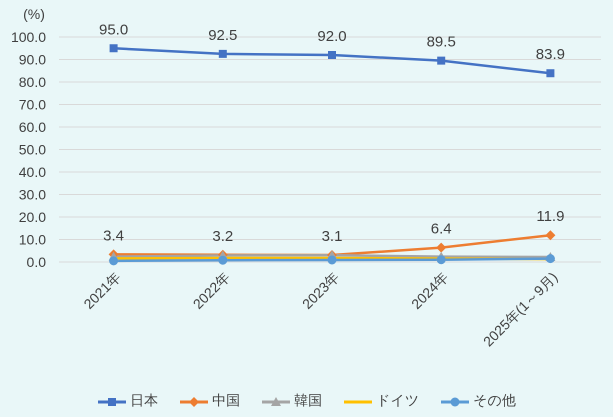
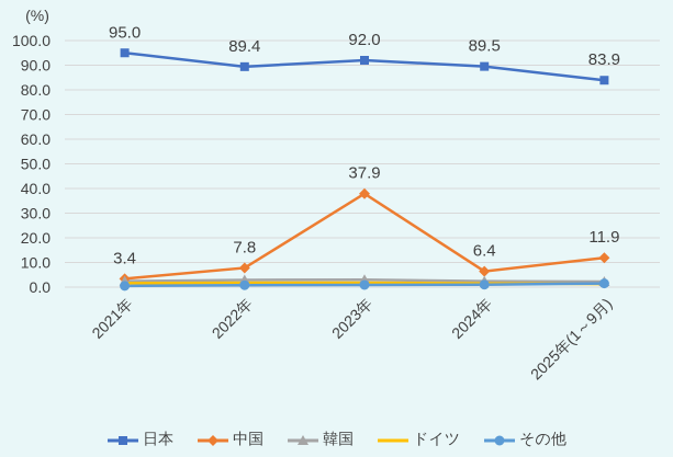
日本/2022年: 92.5 -> 89.4
中国/2022年: 3.2 -> 7.8
中国/2023年: 3.1 -> 37.9
